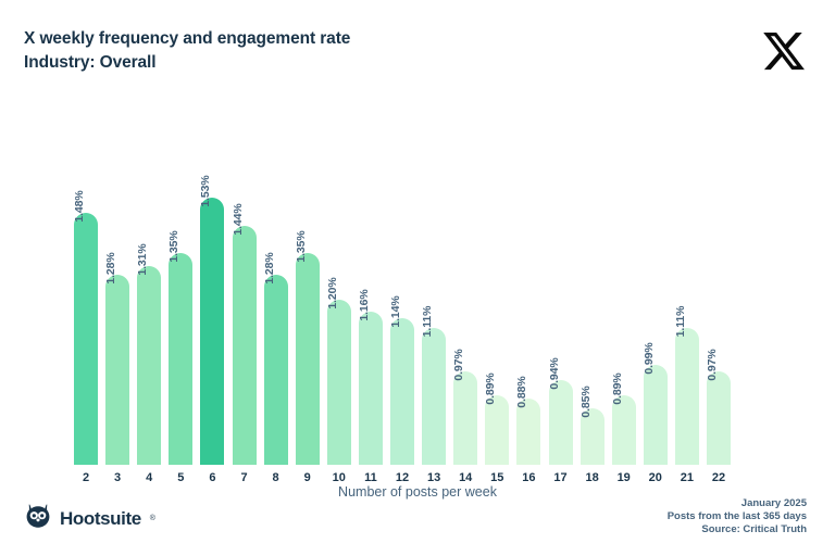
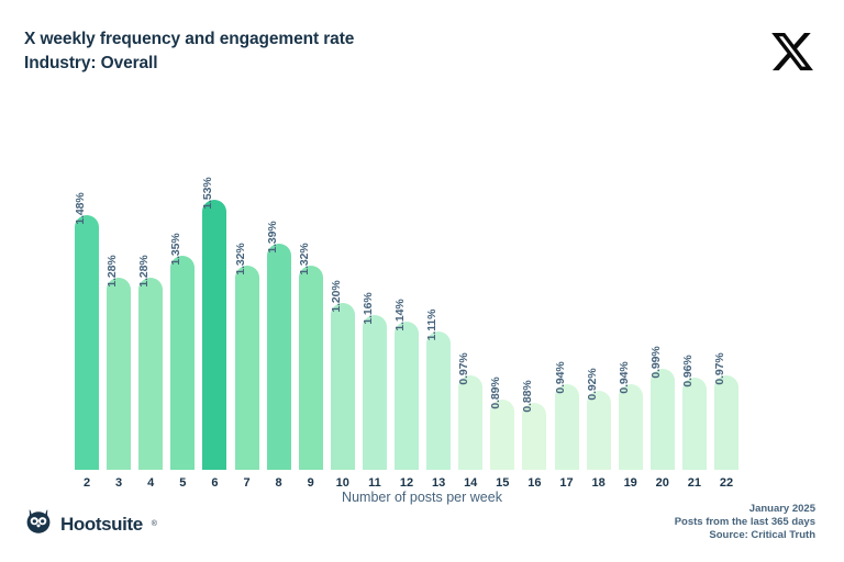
4: 1.31% -> 1.28%
7: 1.44% -> 1.32%
8: 1.28% -> 1.39%
9: 1.35% -> 1.32%
18: 0.85% -> 0.92%
19: 0.89% -> 0.94%
21: 1.11% -> 0.96%
